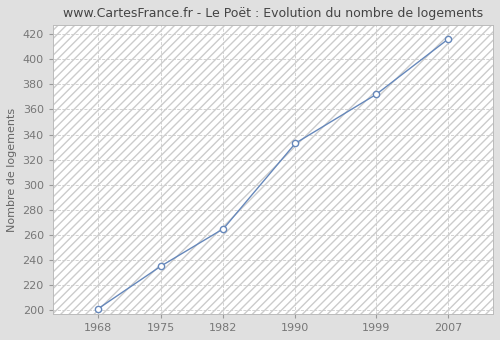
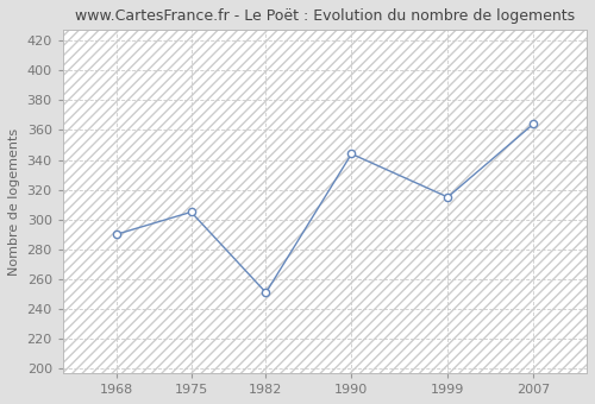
1968: 201 -> 290
1975: 235 -> 305
1982: 265 -> 251
1990: 333 -> 344
1999: 372 -> 315
2007: 416 -> 364
